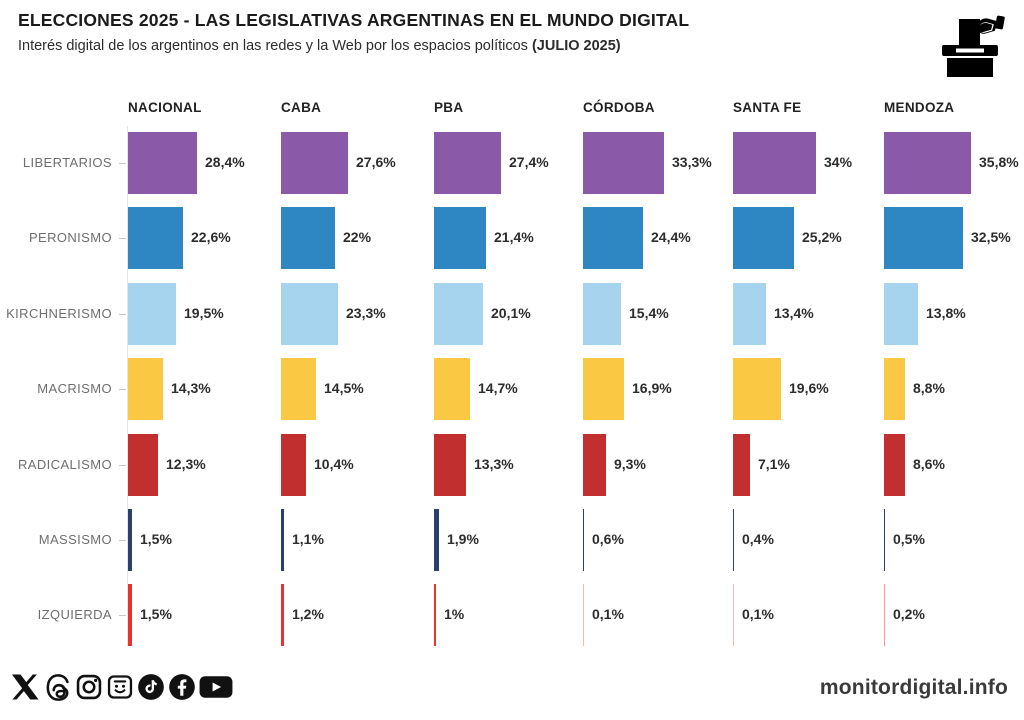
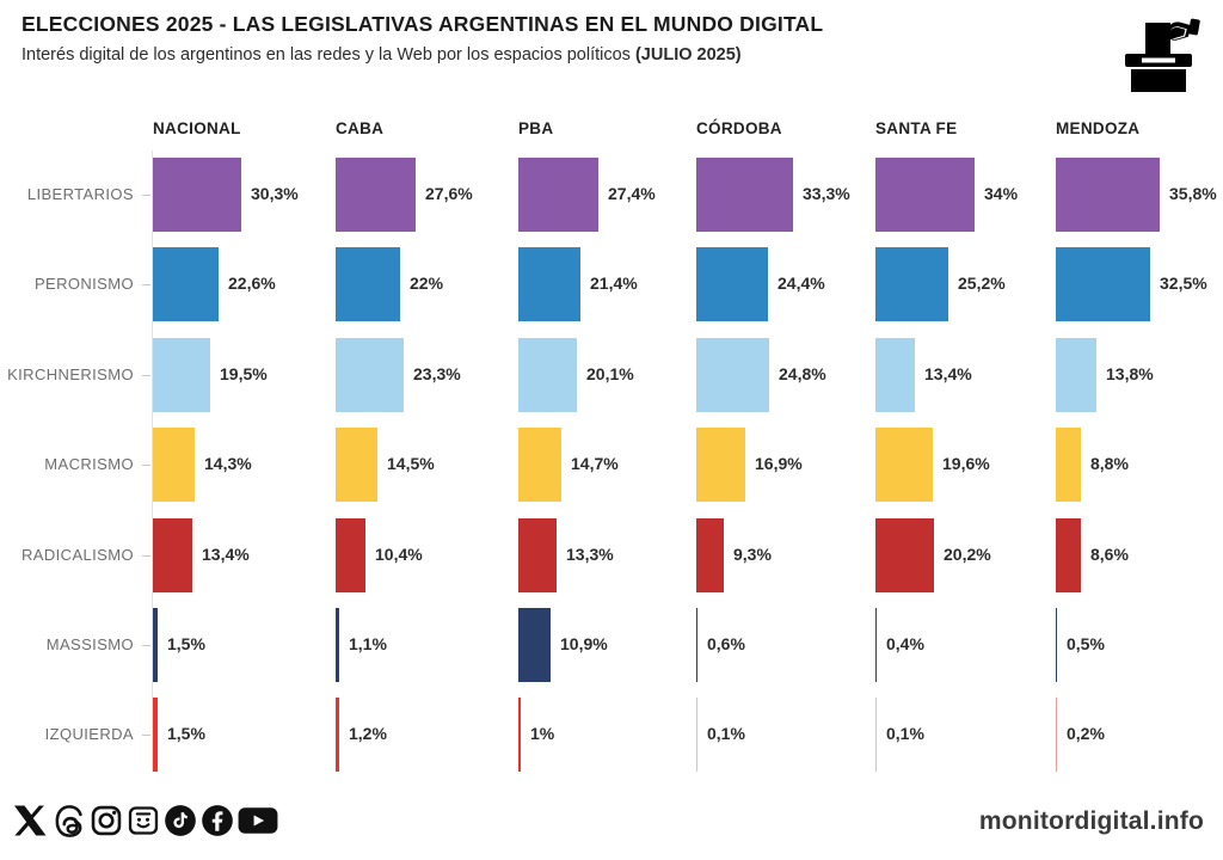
LIBERTARIOS/NACIONAL: 28,4% -> 30,3%
RADICALISMO/NACIONAL: 12,3% -> 13,4%
MASSISMO/PBA: 1,9% -> 10,9%
KIRCHNERISMO/CÓRDOBA: 15,4% -> 24,8%
RADICALISMO/SANTA FE: 7,1% -> 20,2%
